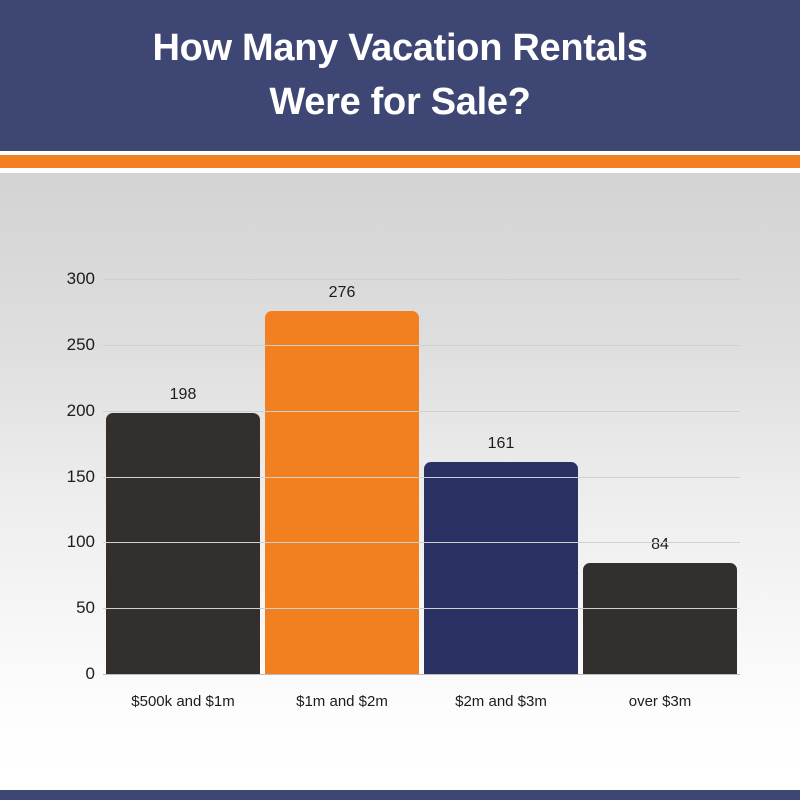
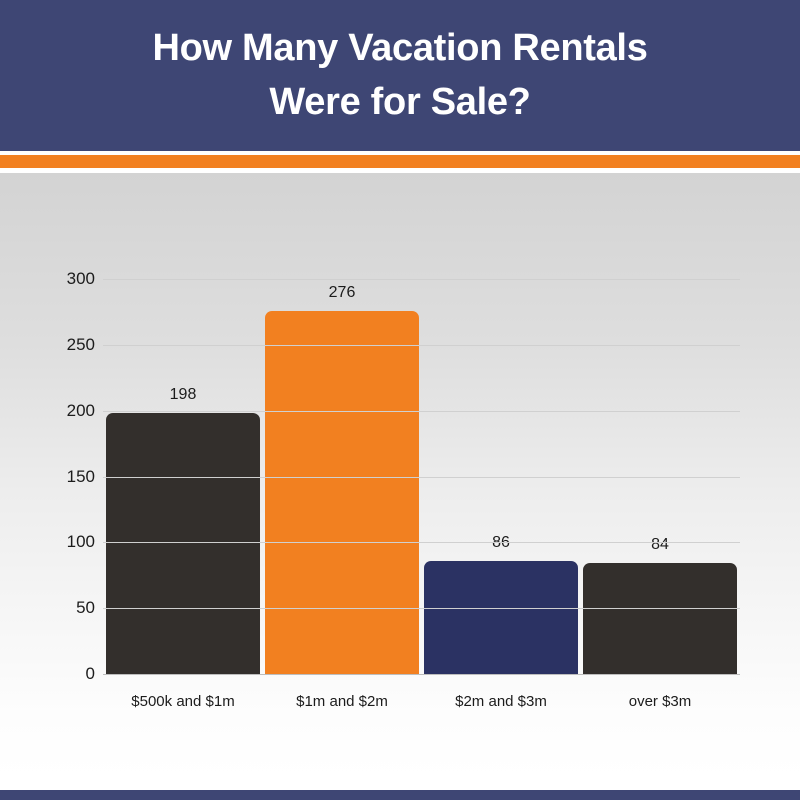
$2m and $3m: 161 -> 86
